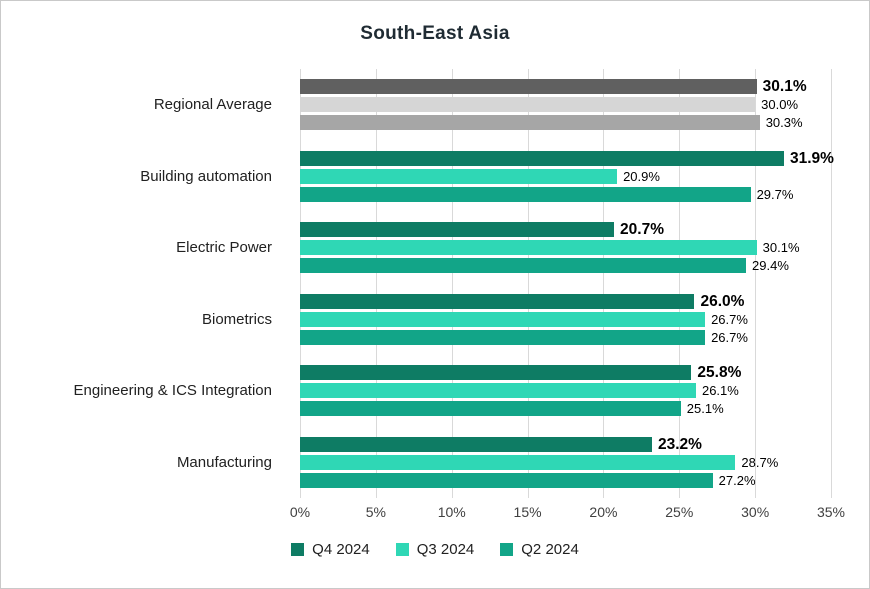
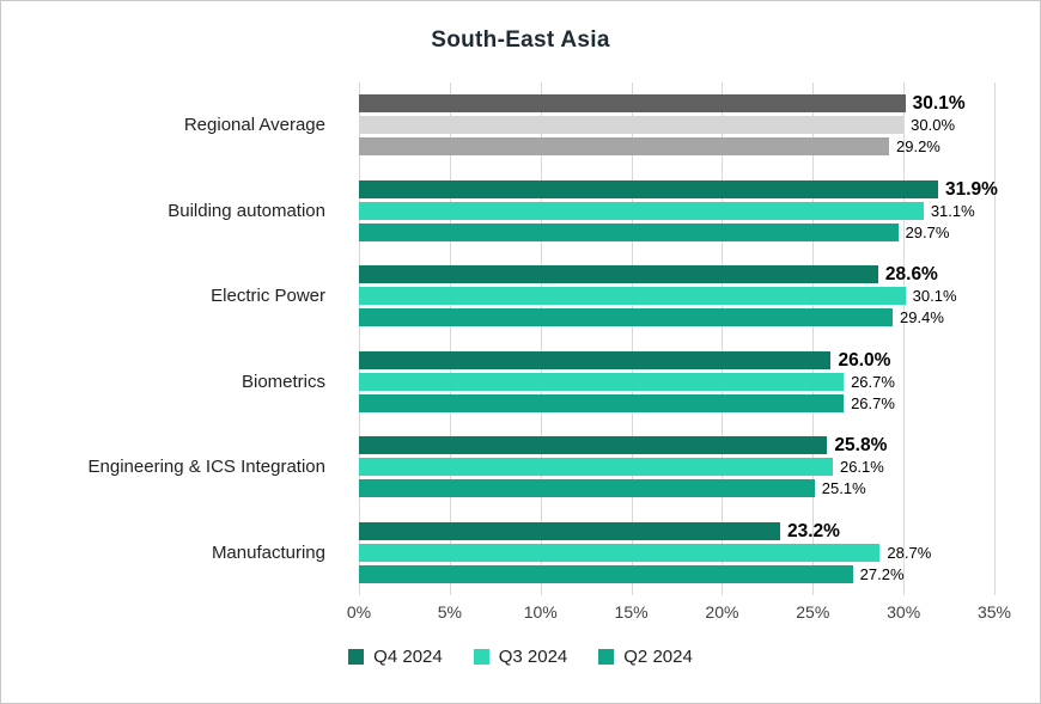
Q2 2024/Regional Average: 30.3% -> 29.2%
Q3 2024/Building automation: 20.9% -> 31.1%
Q4 2024/Electric Power: 20.7% -> 28.6%
